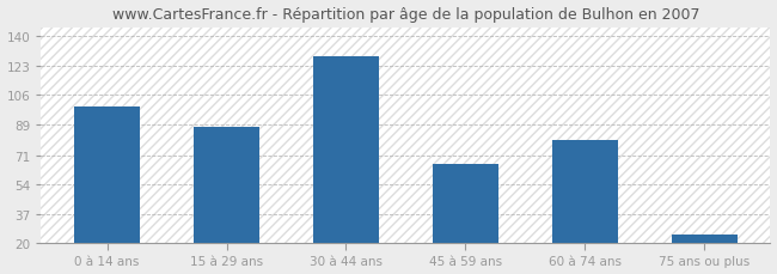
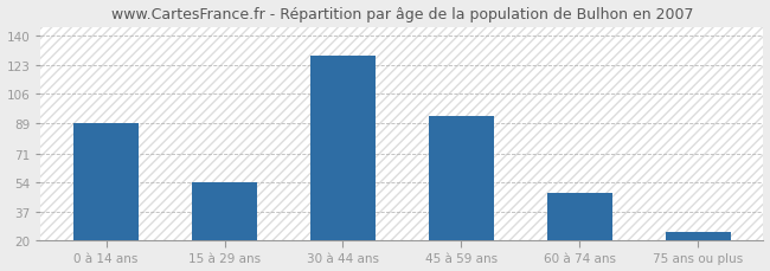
0 à 14 ans: 99 -> 89
15 à 29 ans: 87 -> 54
45 à 59 ans: 66 -> 93
60 à 74 ans: 80 -> 48
